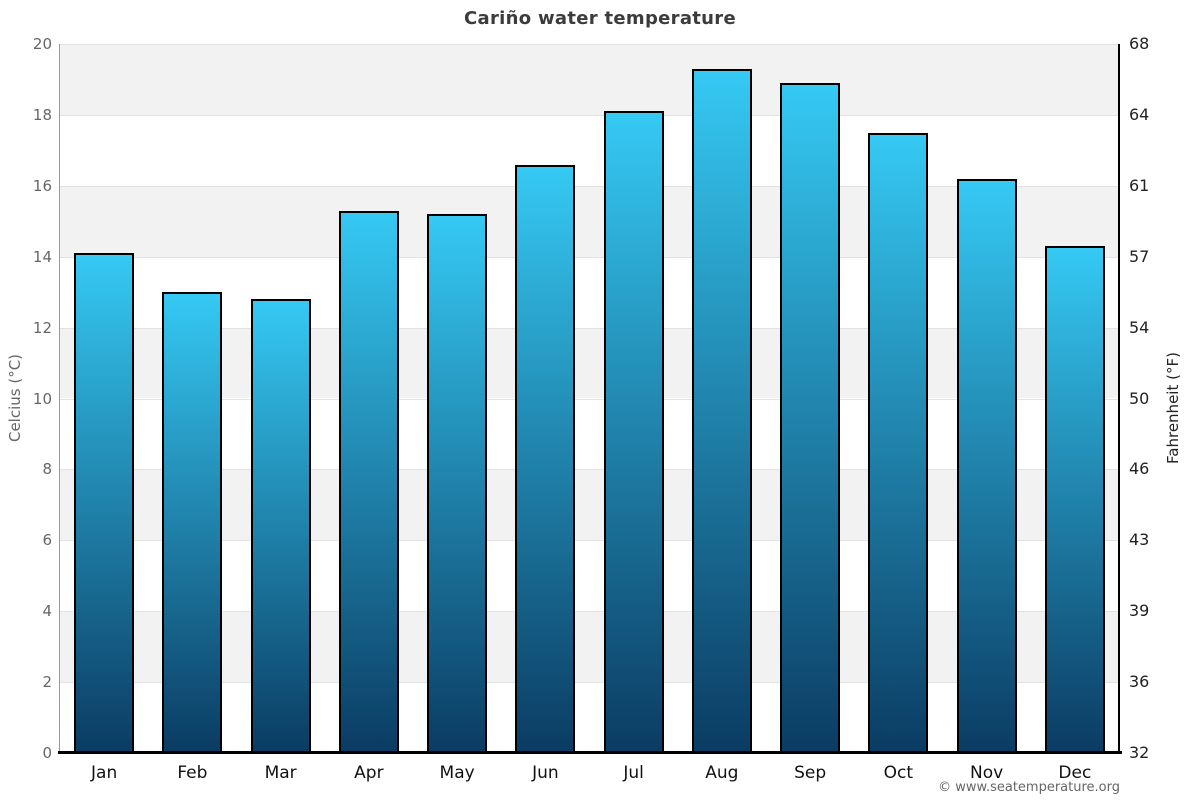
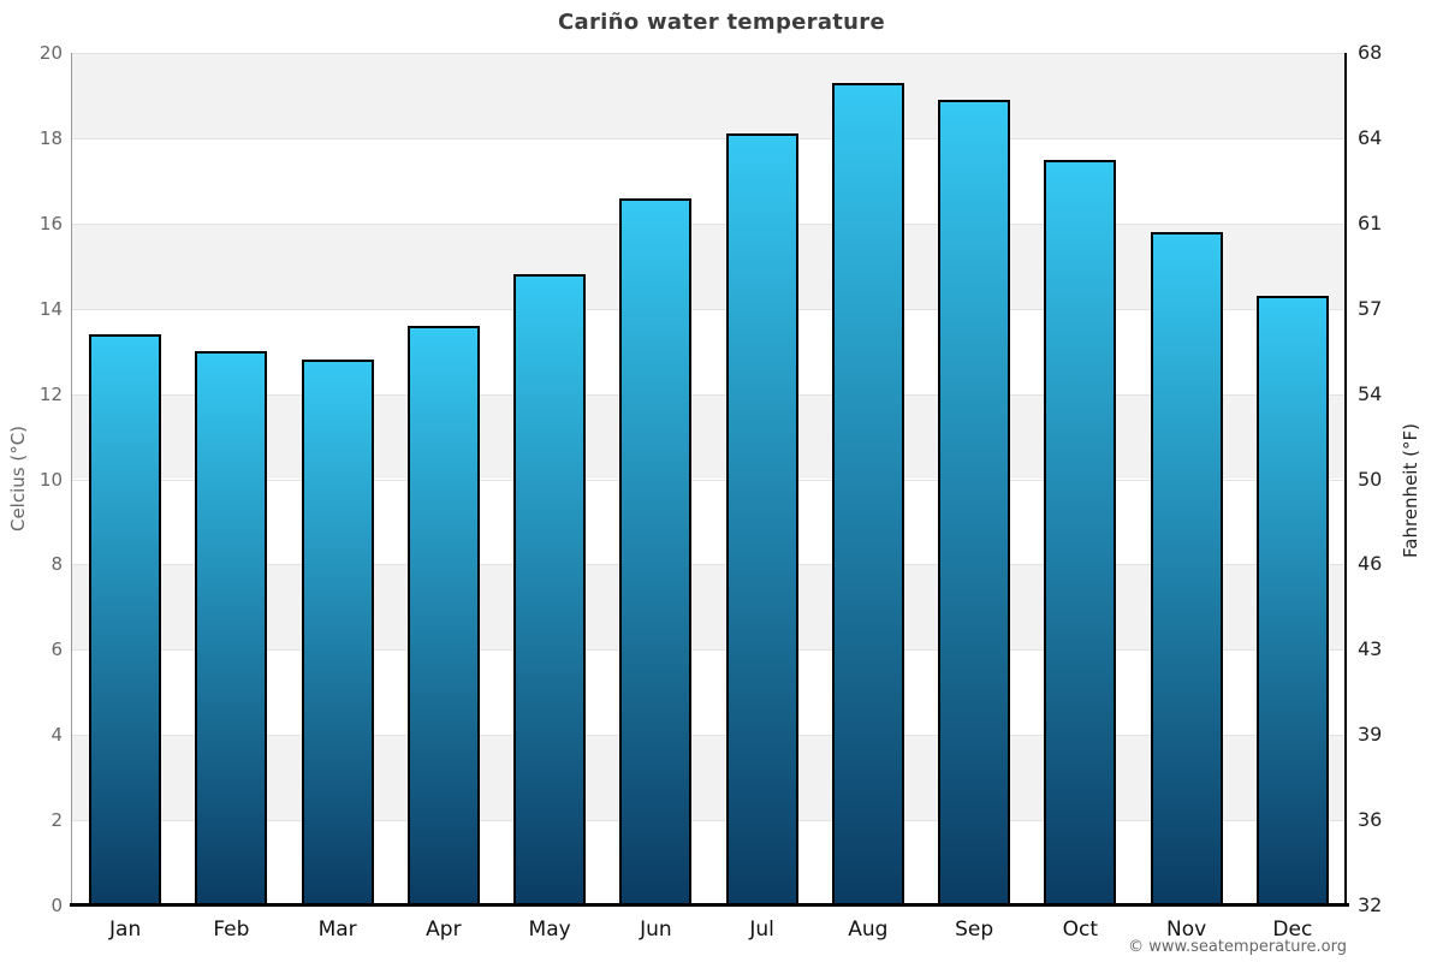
Jan: 14.1 -> 13.4
Apr: 15.3 -> 13.6
May: 15.2 -> 14.8
Nov: 16.2 -> 15.8
